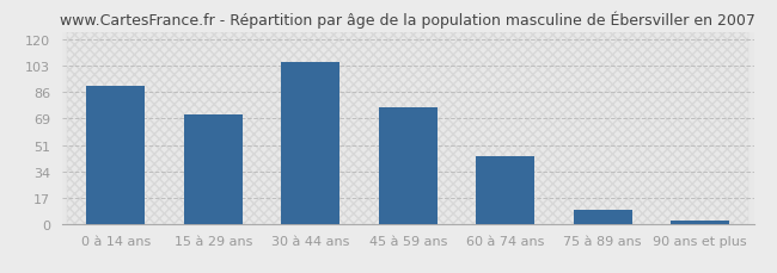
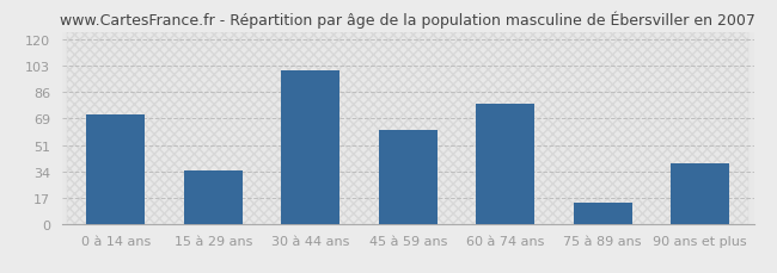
0 à 14 ans: 90 -> 71
15 à 29 ans: 71 -> 35
30 à 44 ans: 105 -> 100
45 à 59 ans: 76 -> 61
60 à 74 ans: 44 -> 78
75 à 89 ans: 9 -> 14
90 ans et plus: 2 -> 39
